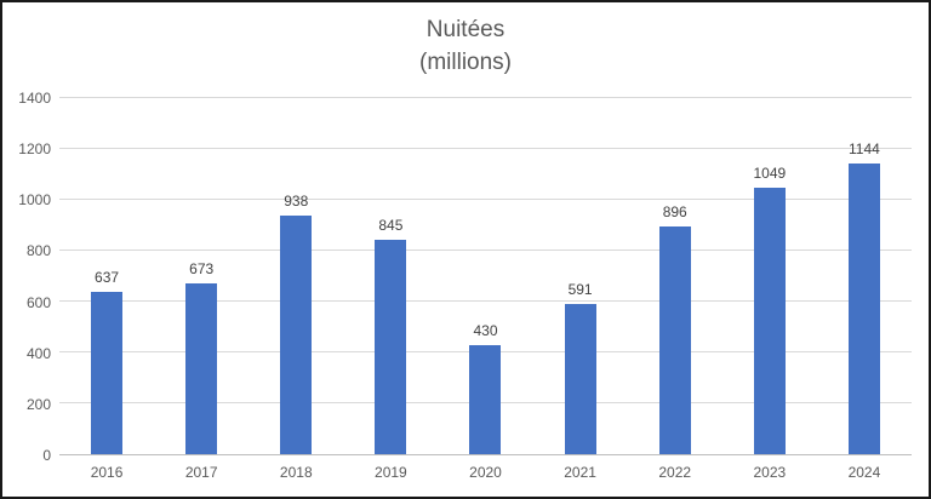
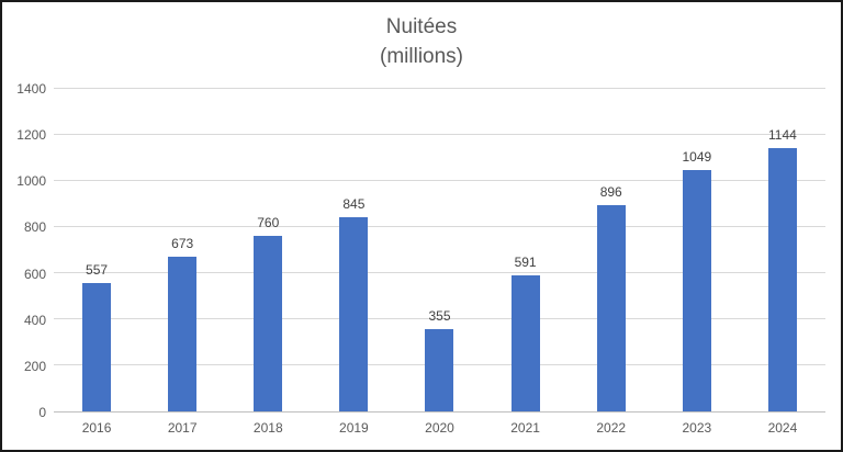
2016: 637 -> 557
2018: 938 -> 760
2020: 430 -> 355
